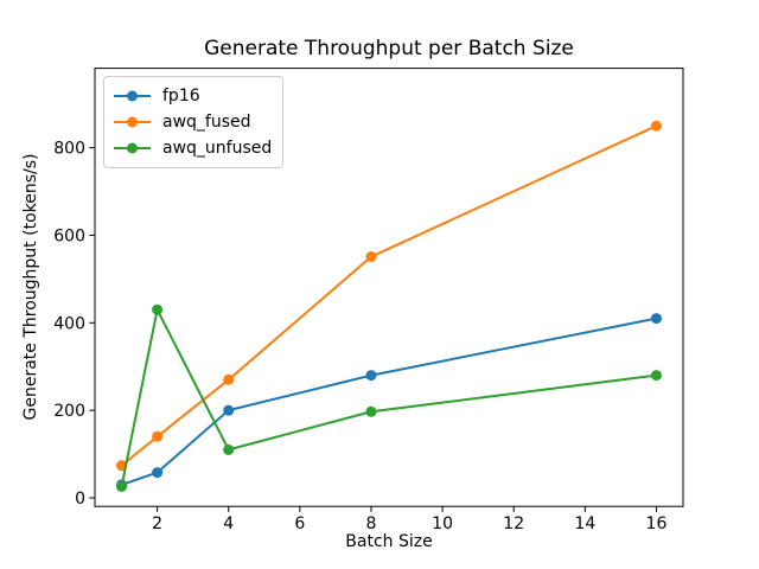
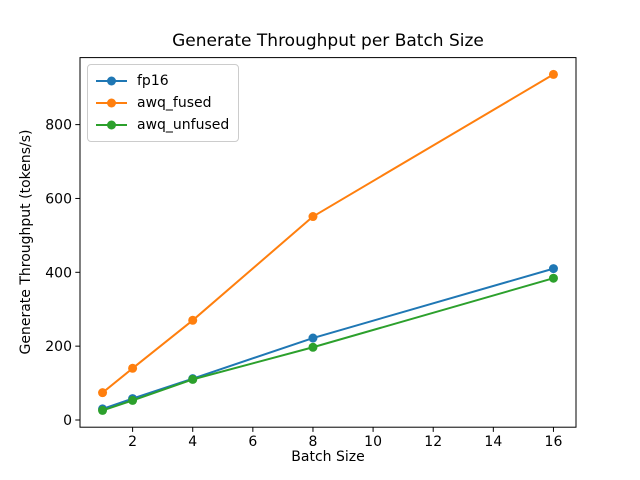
awq_unfused/2: 430 -> 50
fp16/4: 200 -> 110
fp16/8: 280 -> 220
awq_fused/16: 850 -> 940
awq_unfused/16: 280 -> 380
